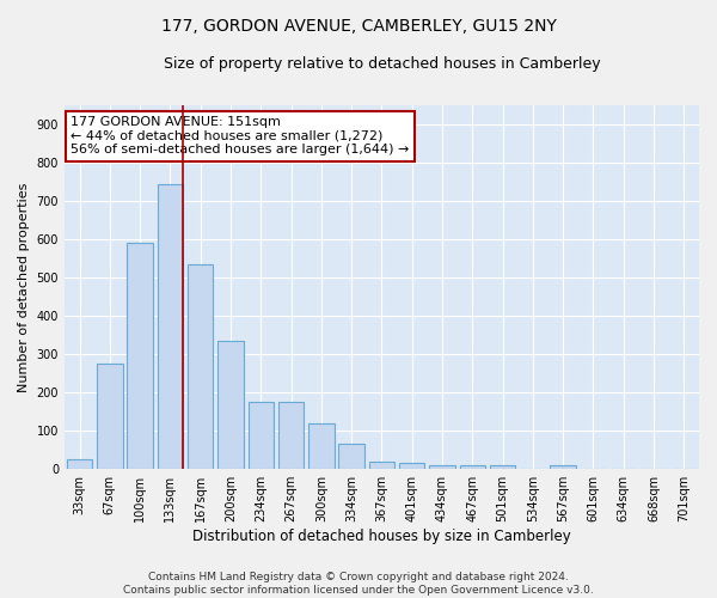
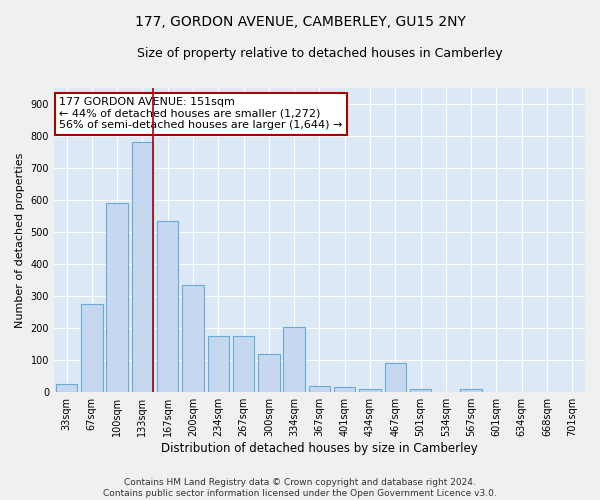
133sqm: 745 -> 780
334sqm: 65 -> 205
467sqm: 10 -> 90
